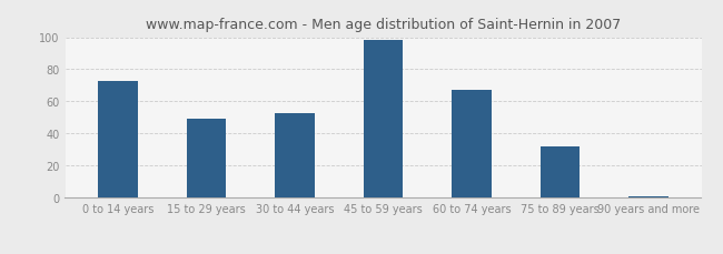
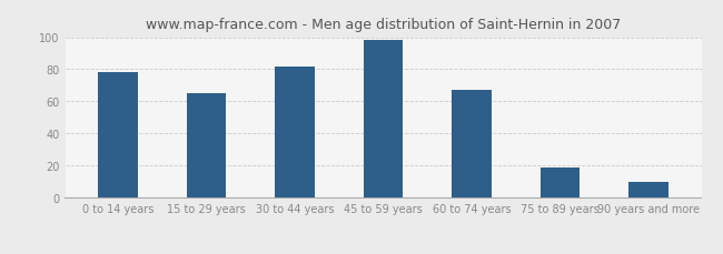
0 to 14 years: 73 -> 78
15 to 29 years: 49 -> 65
30 to 44 years: 53 -> 82
75 to 89 years: 32 -> 19
90 years and more: 1 -> 10
